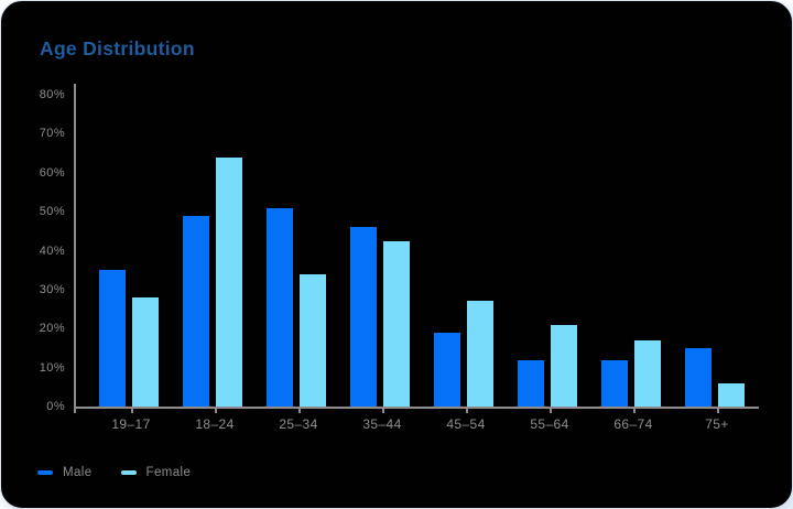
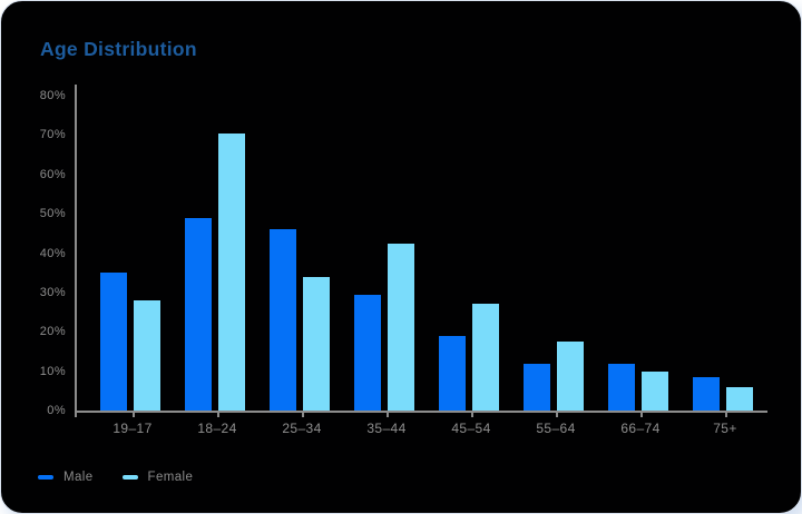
Female/18–24: 64% -> 70%
Male/25–34: 51% -> 46%
Male/35–44: 46% -> 30%
Female/55–64: 21% -> 18%
Female/66–74: 17% -> 10%
Male/75+: 15% -> 8%
